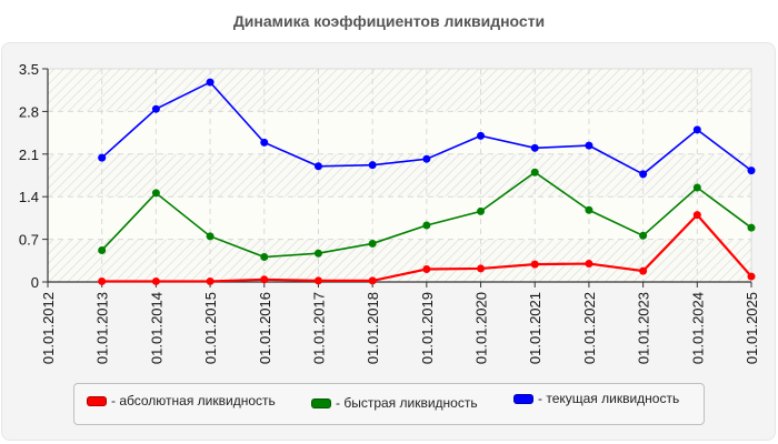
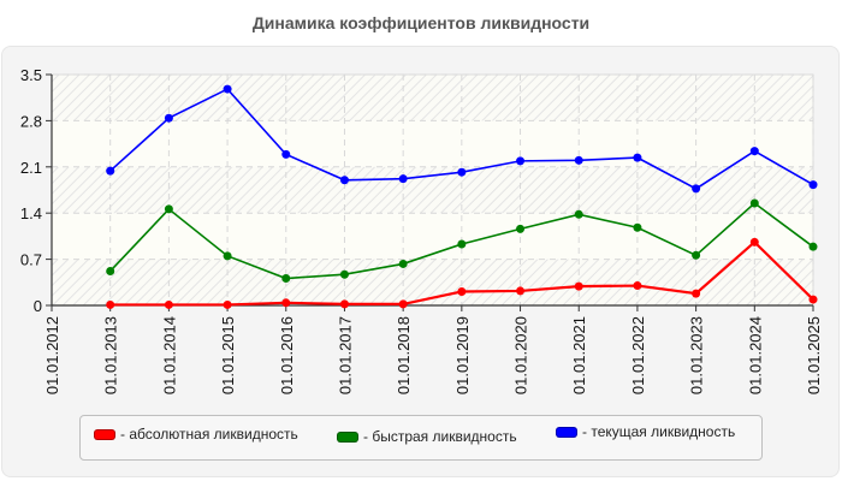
- текущая ликвидность/01.01.2020: 2.4 -> 2.2
- быстрая ликвидность/01.01.2021: 1.8 -> 1.4
- абсолютная ликвидность/01.01.2024: 1.1 -> 1.0
- текущая ликвидность/01.01.2024: 2.5 -> 2.3
